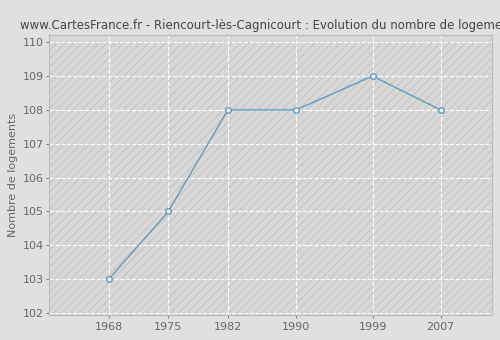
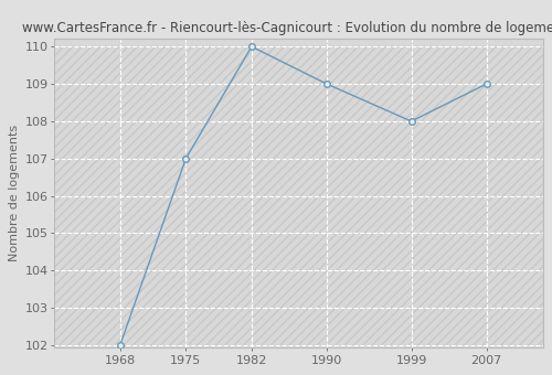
1968: 103 -> 102
1975: 105 -> 107
1982: 108 -> 110
1990: 108 -> 109
1999: 109 -> 108
2007: 108 -> 109
